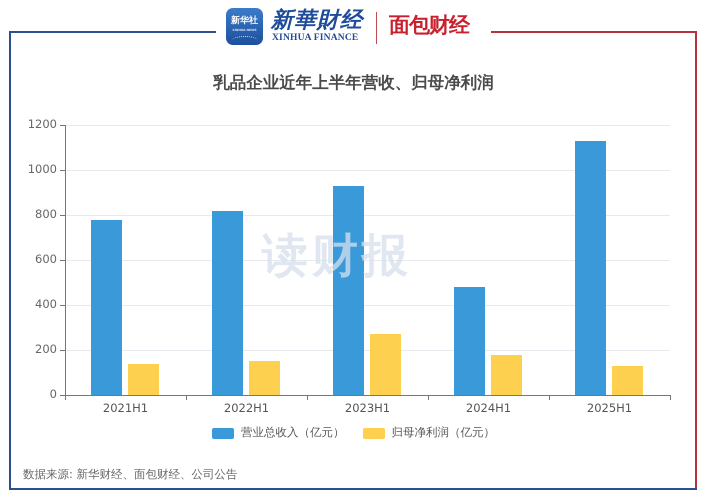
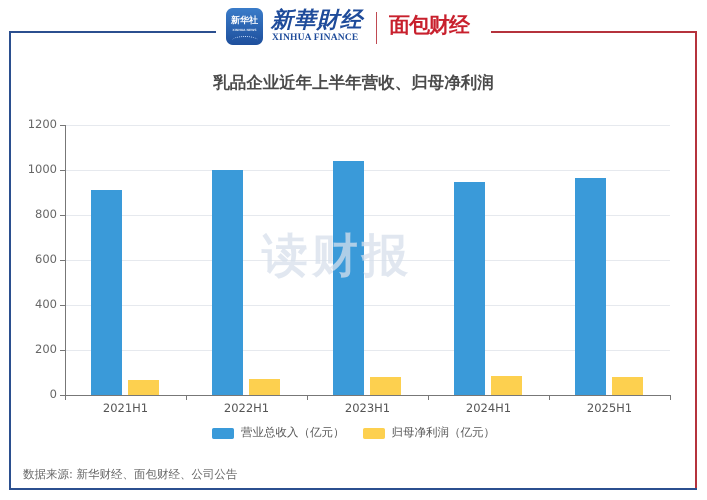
营业总收入（亿元）/2021H1: 780 -> 910
归母净利润（亿元）/2021H1: 140 -> 70
营业总收入（亿元）/2022H1: 820 -> 1000
归母净利润（亿元）/2022H1: 150 -> 70
营业总收入（亿元）/2023H1: 930 -> 1040
归母净利润（亿元）/2023H1: 270 -> 80
营业总收入（亿元）/2024H1: 480 -> 940
归母净利润（亿元）/2024H1: 180 -> 80
营业总收入（亿元）/2025H1: 1130 -> 960
归母净利润（亿元）/2025H1: 130 -> 80
